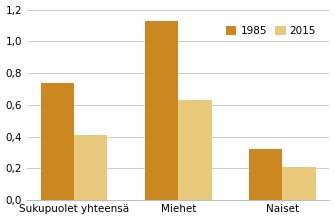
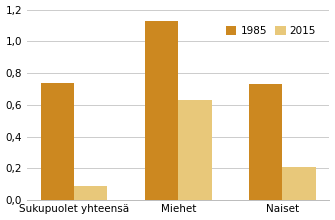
2015/Sukupuolet yhteensä: 0,41 -> 0,09
1985/Naiset: 0,32 -> 0,73
